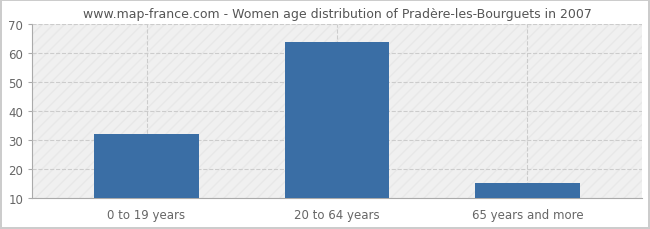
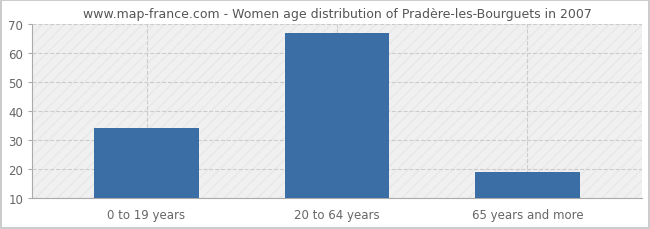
0 to 19 years: 32 -> 34
20 to 64 years: 64 -> 67
65 years and more: 15 -> 19
